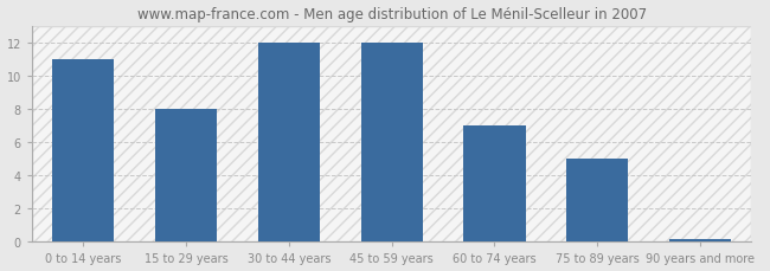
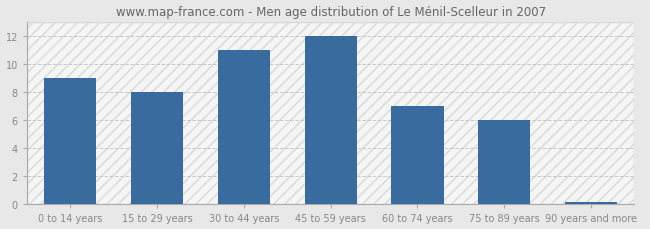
0 to 14 years: 11.0 -> 9.0
30 to 44 years: 12.0 -> 11.0
75 to 89 years: 5.0 -> 6.0
